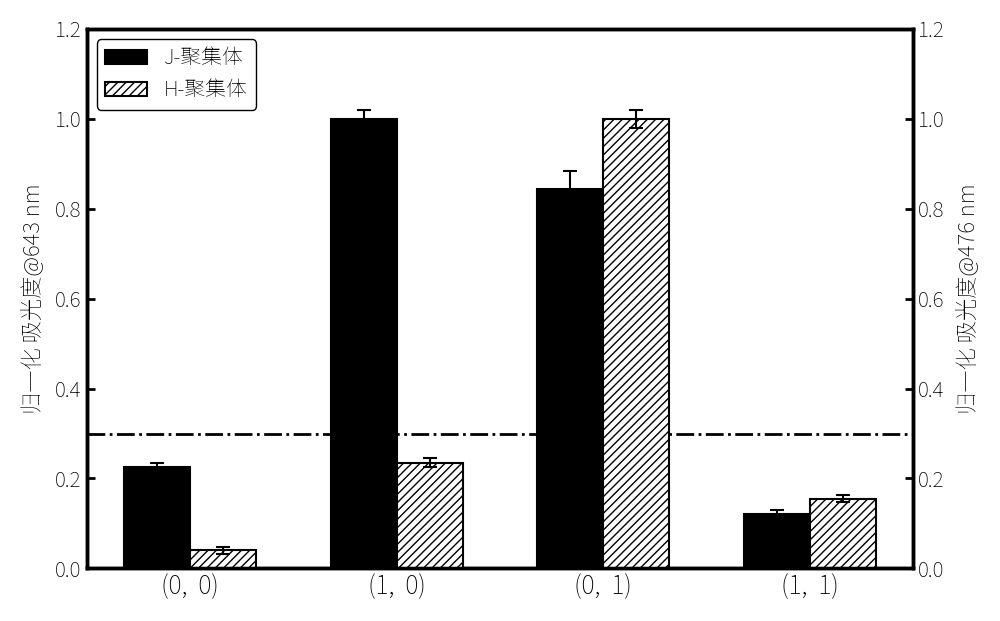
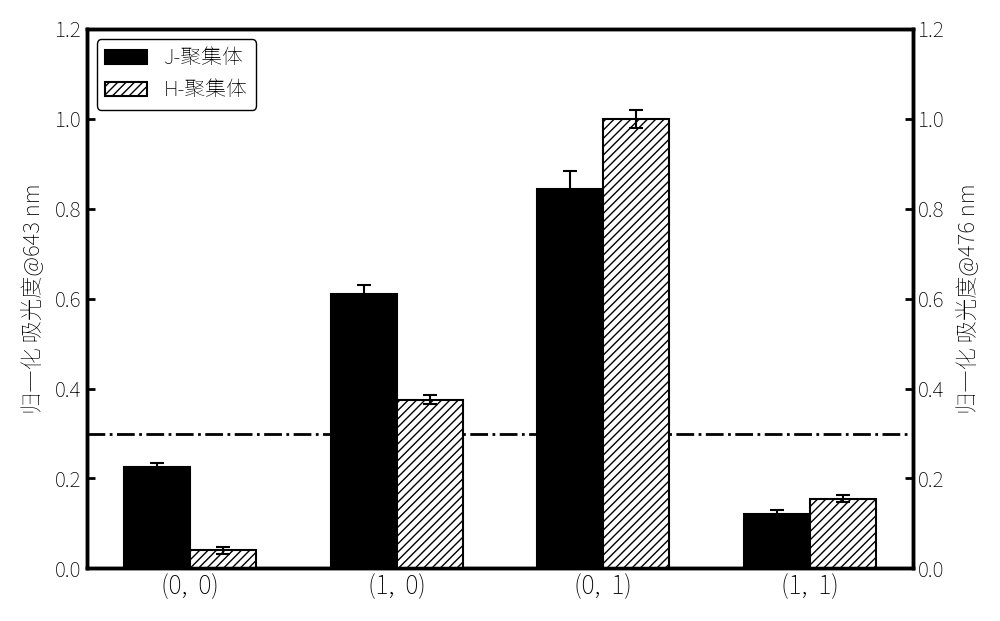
J-聚集体/(1, 0): 1.000 -> 0.610
H-聚集体/(1, 0): 0.235 -> 0.375
